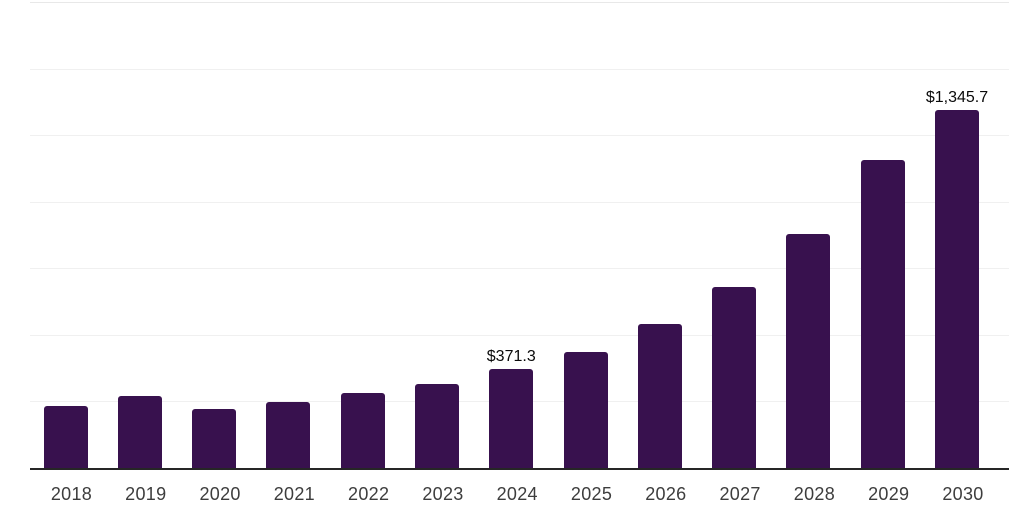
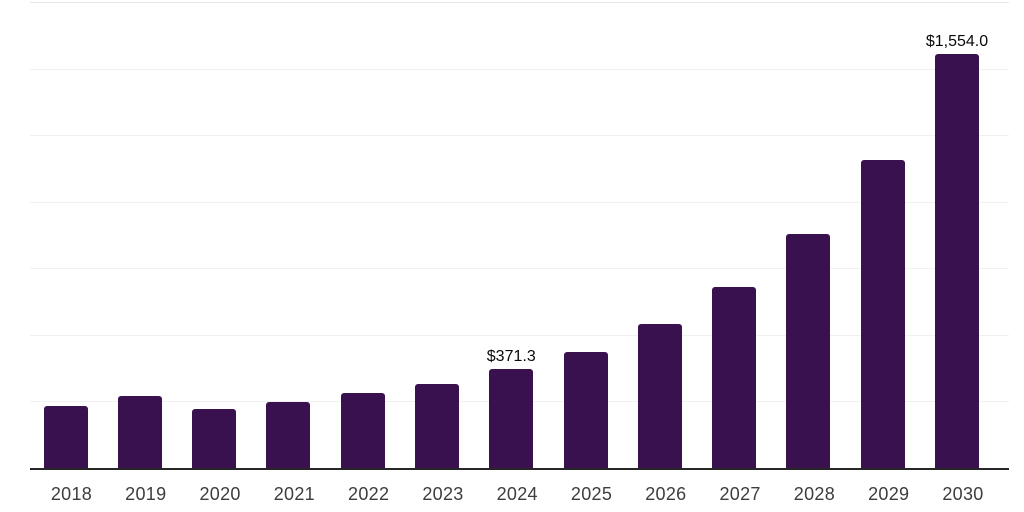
2030: $1,345.7 -> $1,554.0
